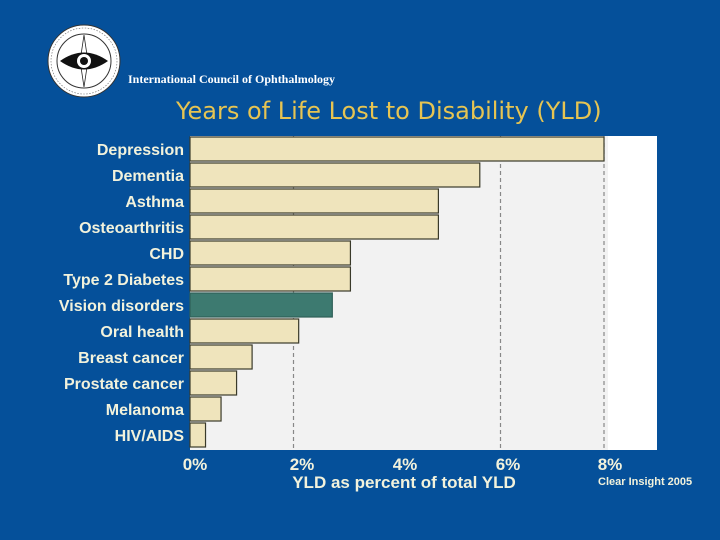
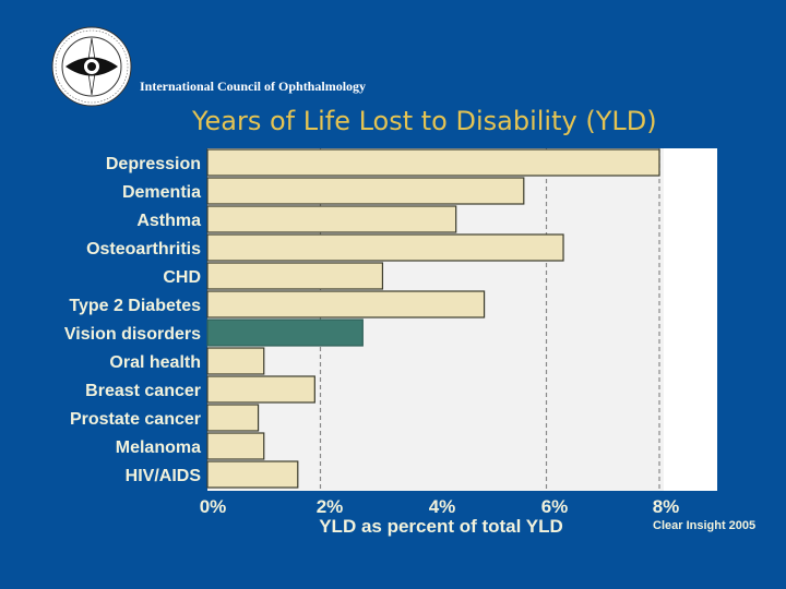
Asthma: 4.8% -> 4.4%
Osteoarthritis: 4.8% -> 6.3%
Type 2 Diabetes: 3.1% -> 4.9%
Oral health: 2.1% -> 1.0%
Breast cancer: 1.2% -> 1.9%
Melanoma: 0.6% -> 1.0%
HIV/AIDS: 0.3% -> 1.6%
